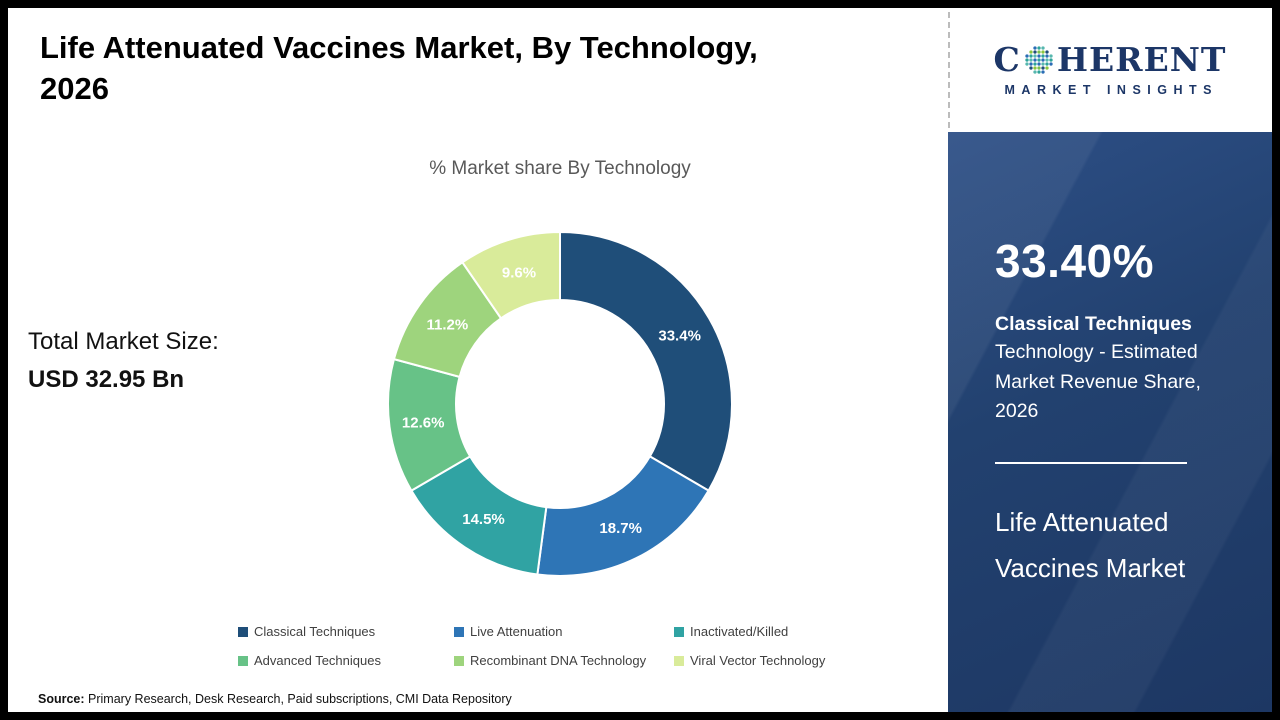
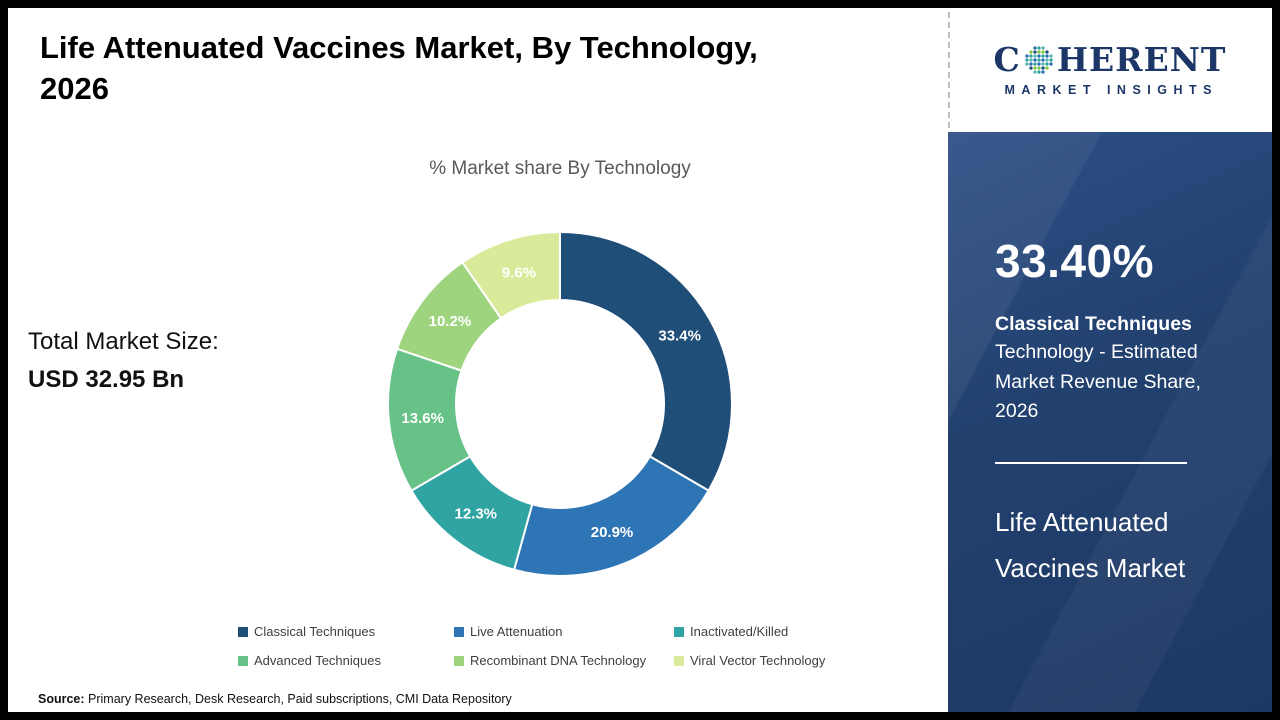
Live Attenuation: 18.7% -> 20.9%
Inactivated/Killed: 14.5% -> 12.3%
Advanced Techniques: 12.6% -> 13.6%
Recombinant DNA Technology: 11.2% -> 10.2%
